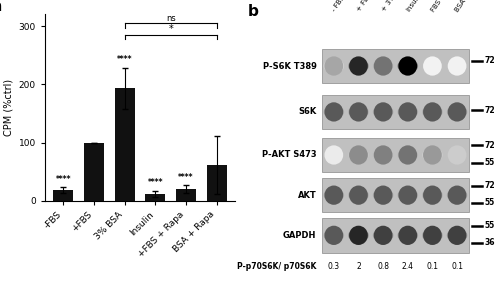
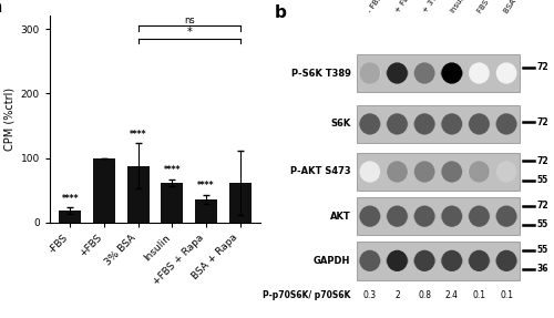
3% BSA: 193 -> 88
Insulin: 12 -> 62
+FBS + Rapa: 20 -> 36
